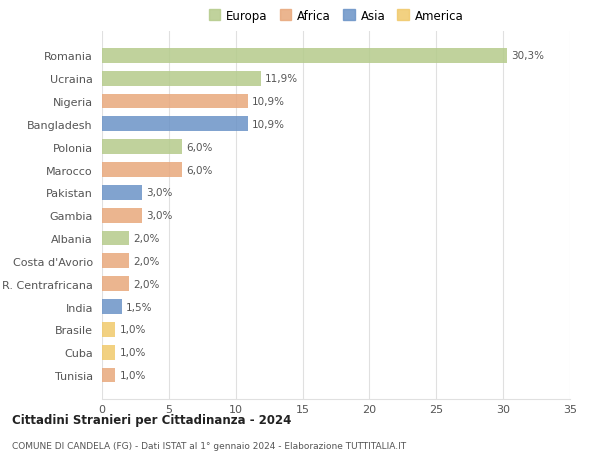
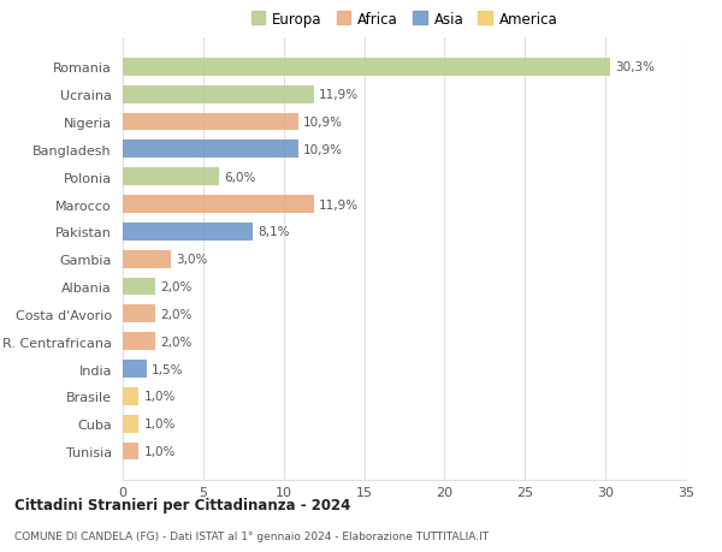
Marocco: 6,0% -> 11,9%
Pakistan: 3,0% -> 8,1%
